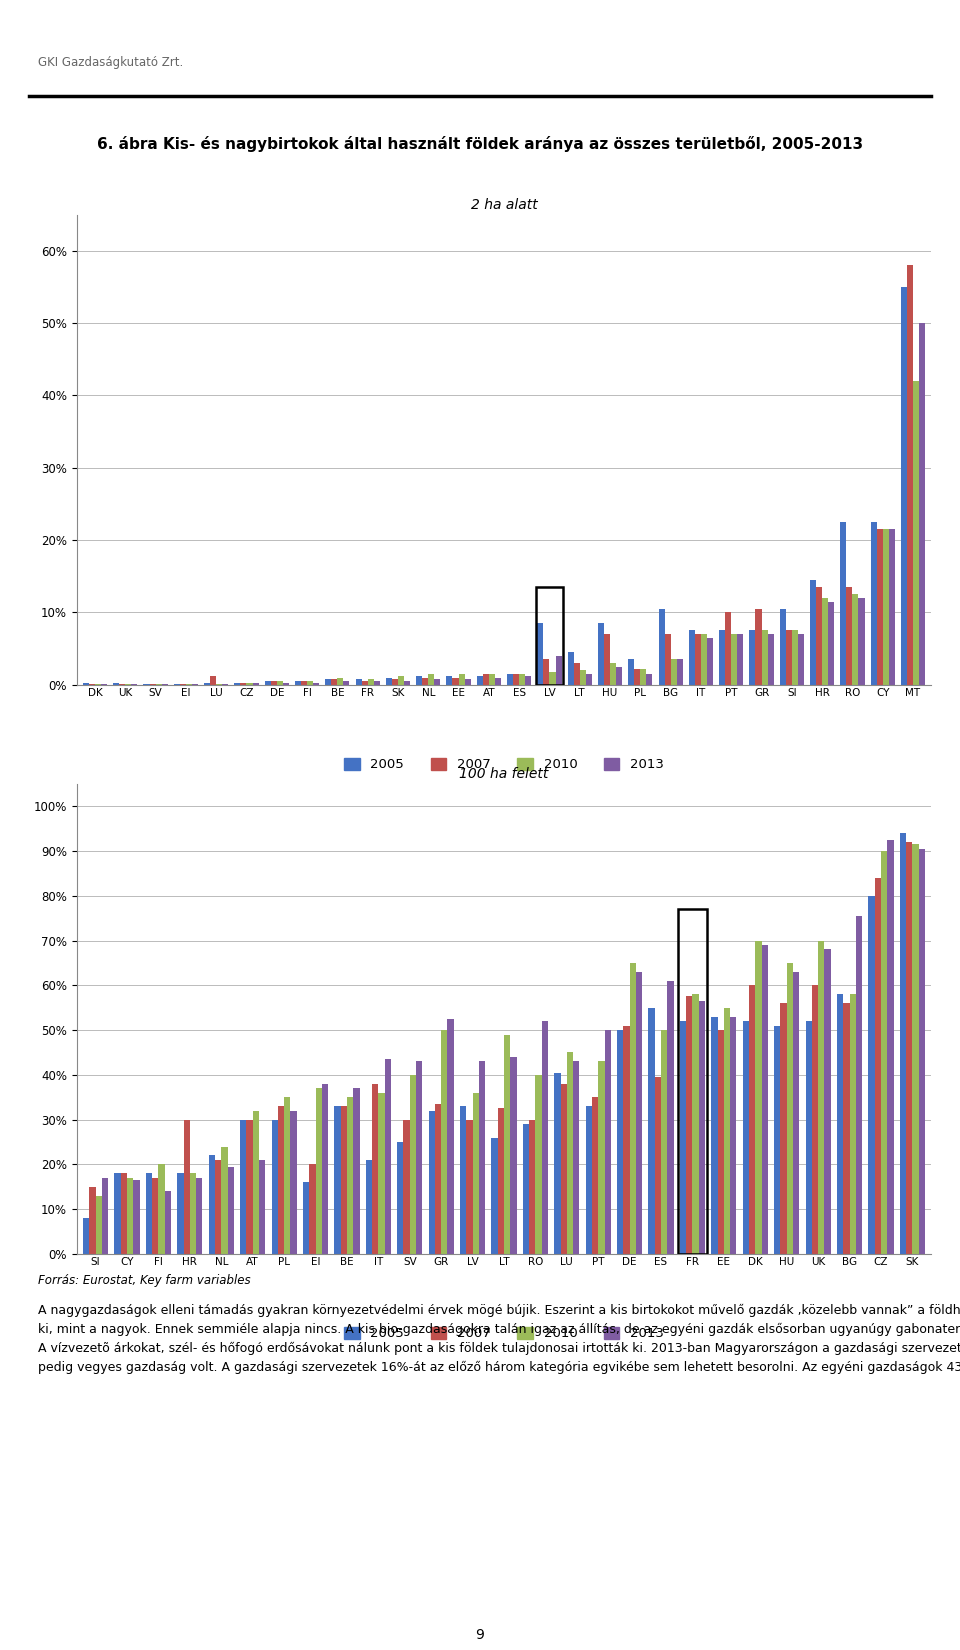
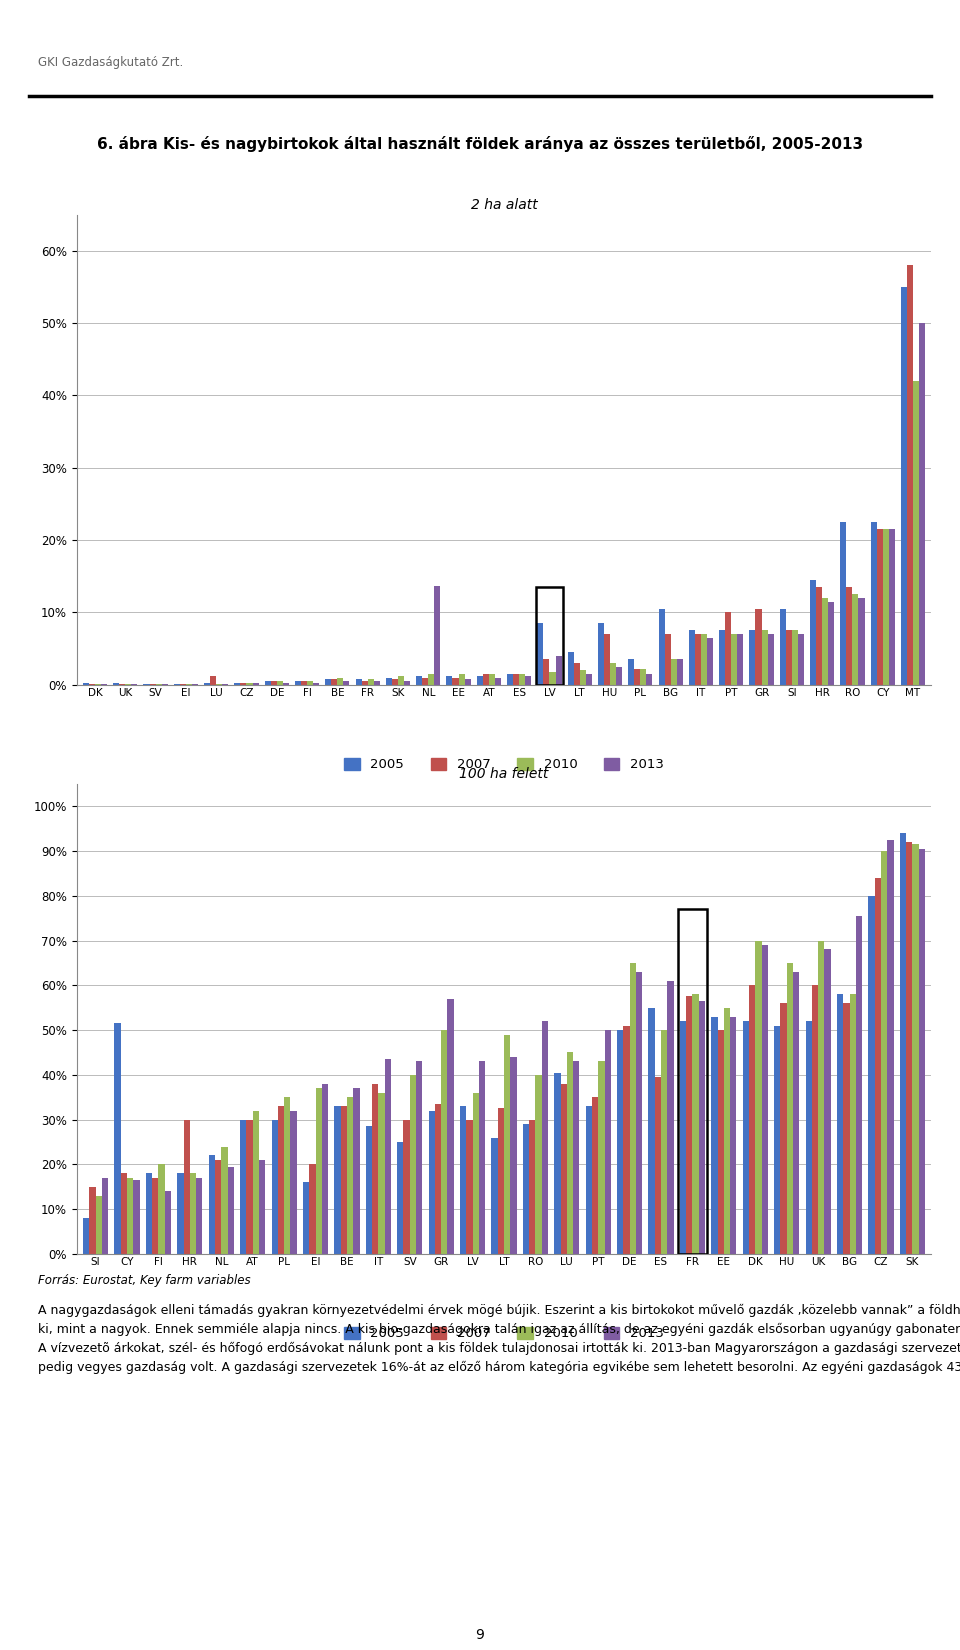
2 ha alatt/2013/NL: 0.8% -> 13.6%
100 ha felett/2005/CY: 18.0% -> 51.5%
100 ha felett/2005/IT: 21.0% -> 28.5%
100 ha felett/2013/GR: 52.5% -> 57.0%
